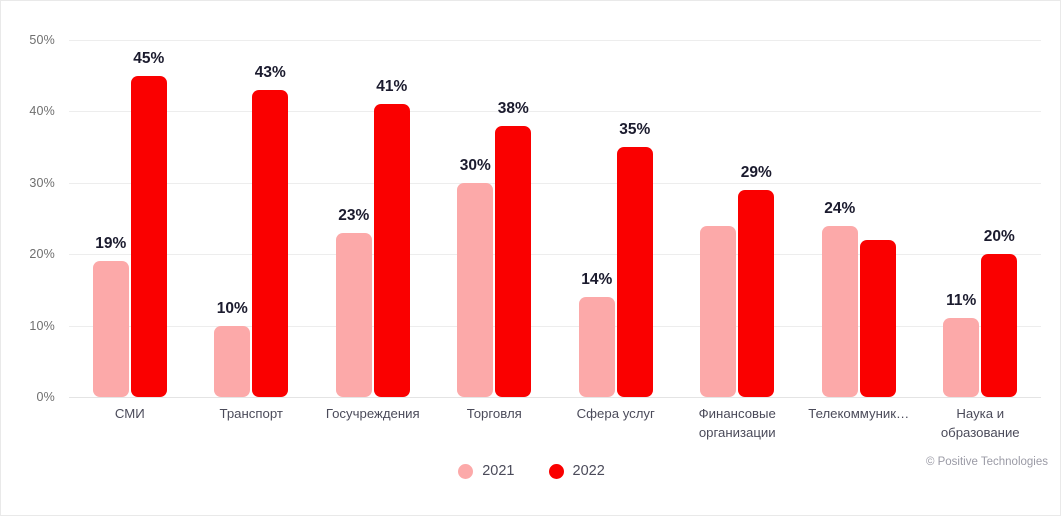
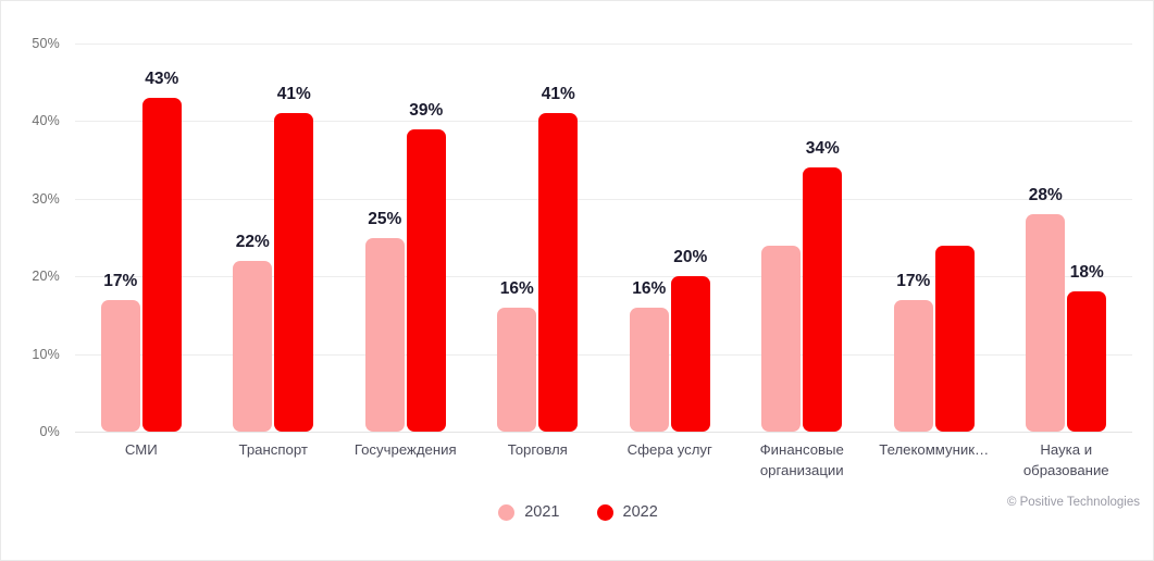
2021/СМИ: 19% -> 17%
2022/СМИ: 45% -> 43%
2021/Транспорт: 10% -> 22%
2022/Транспорт: 43% -> 41%
2021/Госучреждения: 23% -> 25%
2022/Госучреждения: 41% -> 39%
2021/Торговля: 30% -> 16%
2022/Торговля: 38% -> 41%
2021/Сфера услуг: 14% -> 16%
2022/Сфера услуг: 35% -> 20%
2022/Финансовые организации: 29% -> 34%
2021/Телекоммуник…: 24% -> 17%
2022/Телекоммуник…: 22% -> 24%
2021/Наука и образование: 11% -> 28%
2022/Наука и образование: 20% -> 18%
